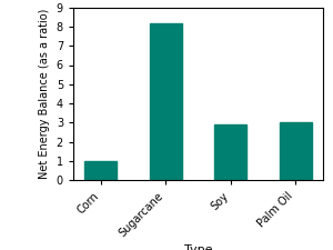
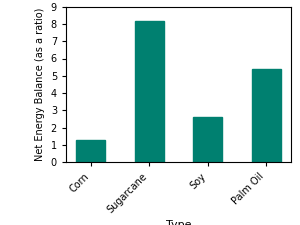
Corn: 1.0 -> 1.3
Soy: 2.9 -> 2.6
Palm Oil: 3.0 -> 5.4
